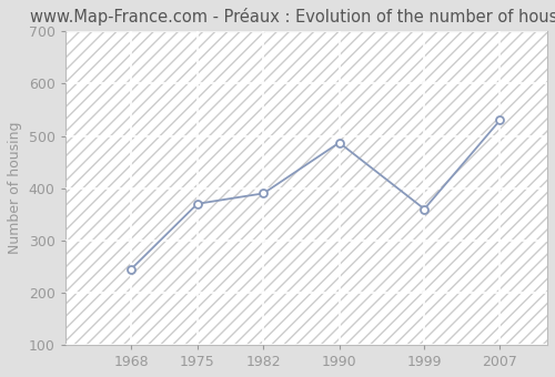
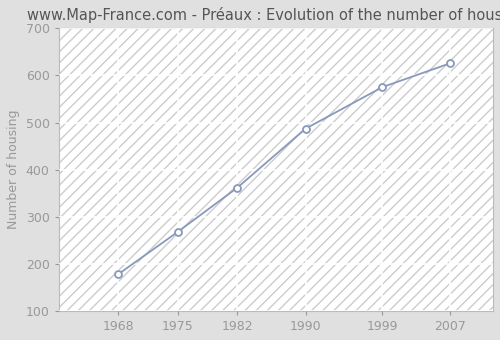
1968: 245 -> 178
1975: 370 -> 268
1982: 390 -> 362
1999: 360 -> 575
2007: 530 -> 626
